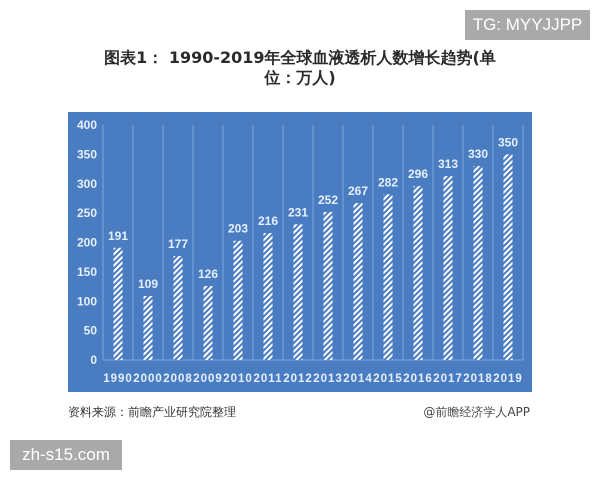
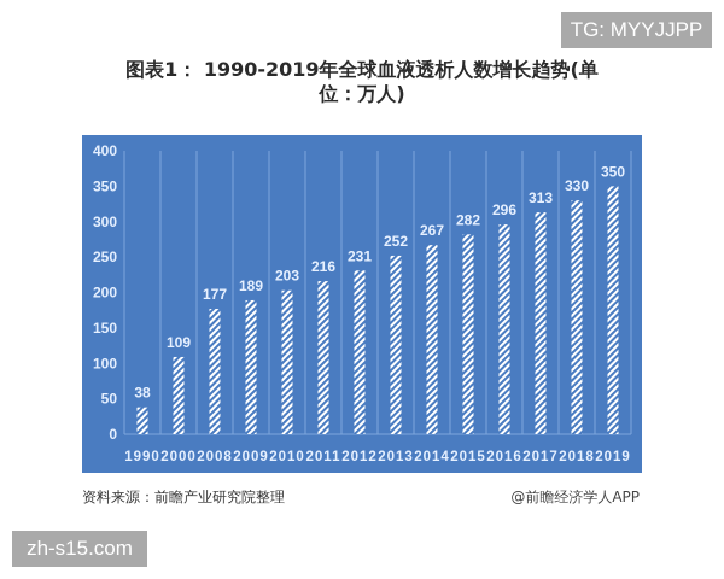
1990: 191 -> 38
2009: 126 -> 189
